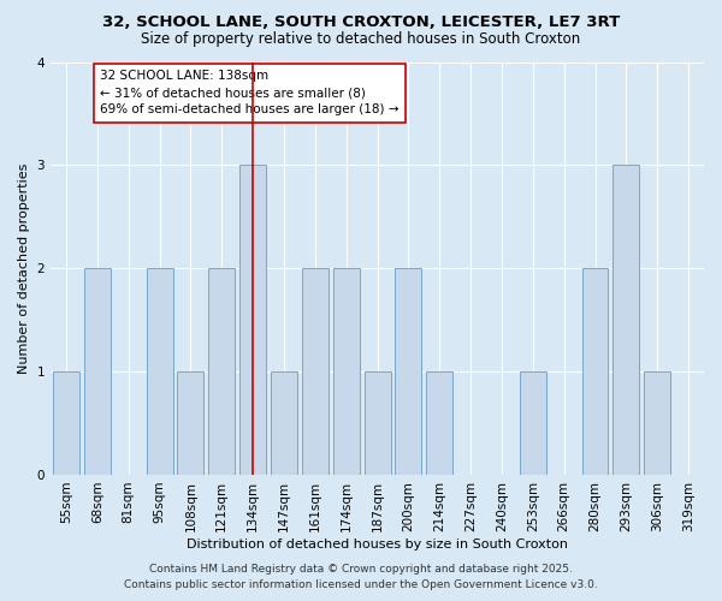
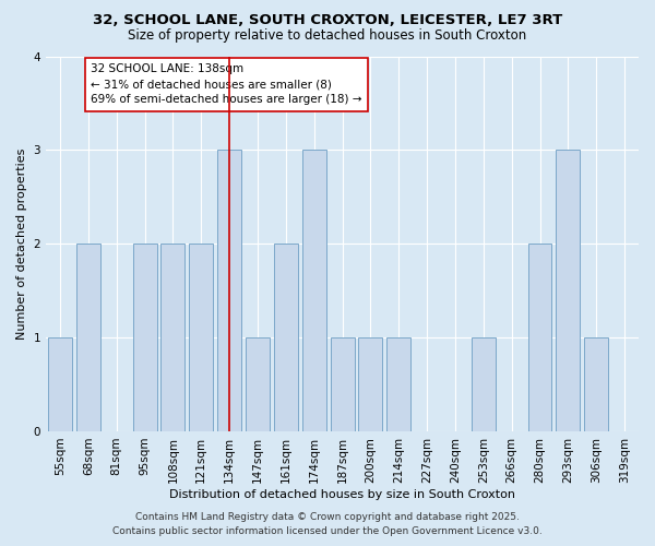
108sqm: 1 -> 2
174sqm: 2 -> 3
200sqm: 2 -> 1
